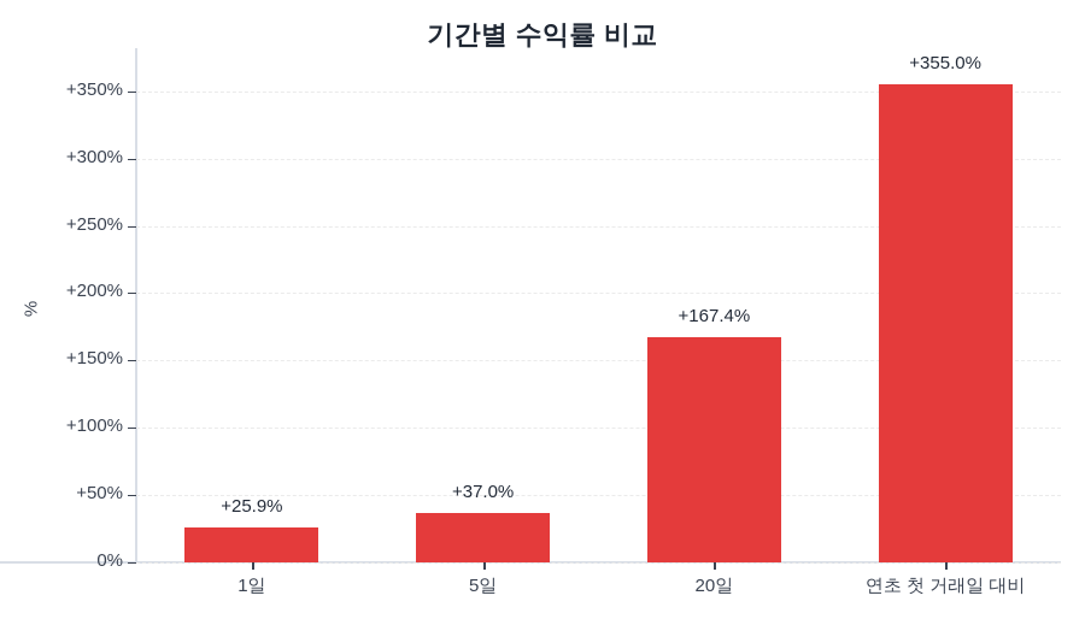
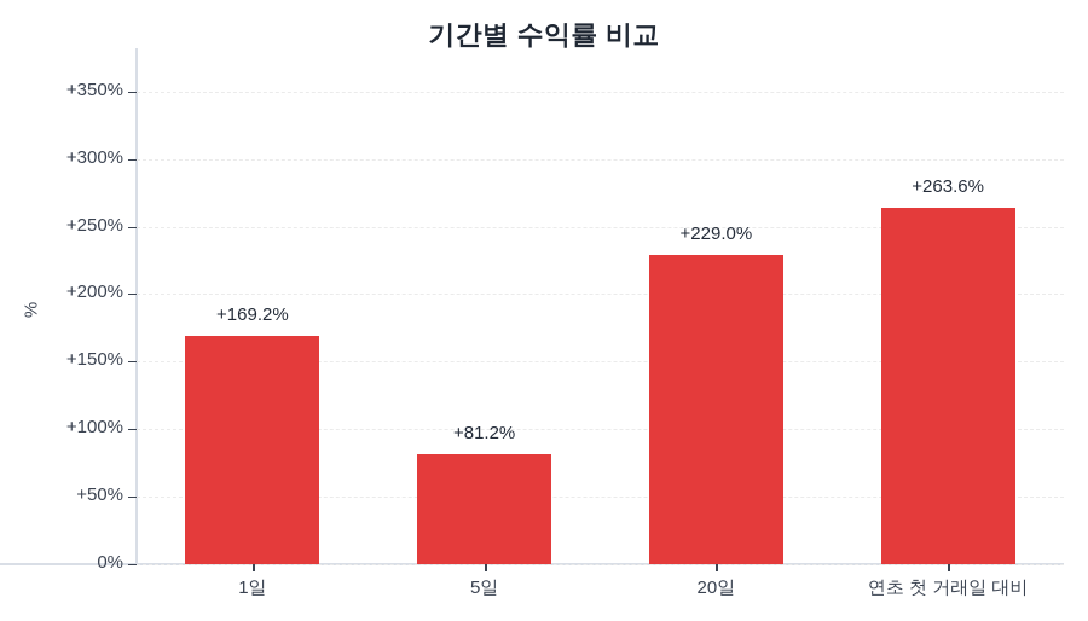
1일: +25.9% -> +169.2%
5일: +37.0% -> +81.2%
20일: +167.4% -> +229.0%
연초 첫 거래일 대비: +355.0% -> +263.6%
